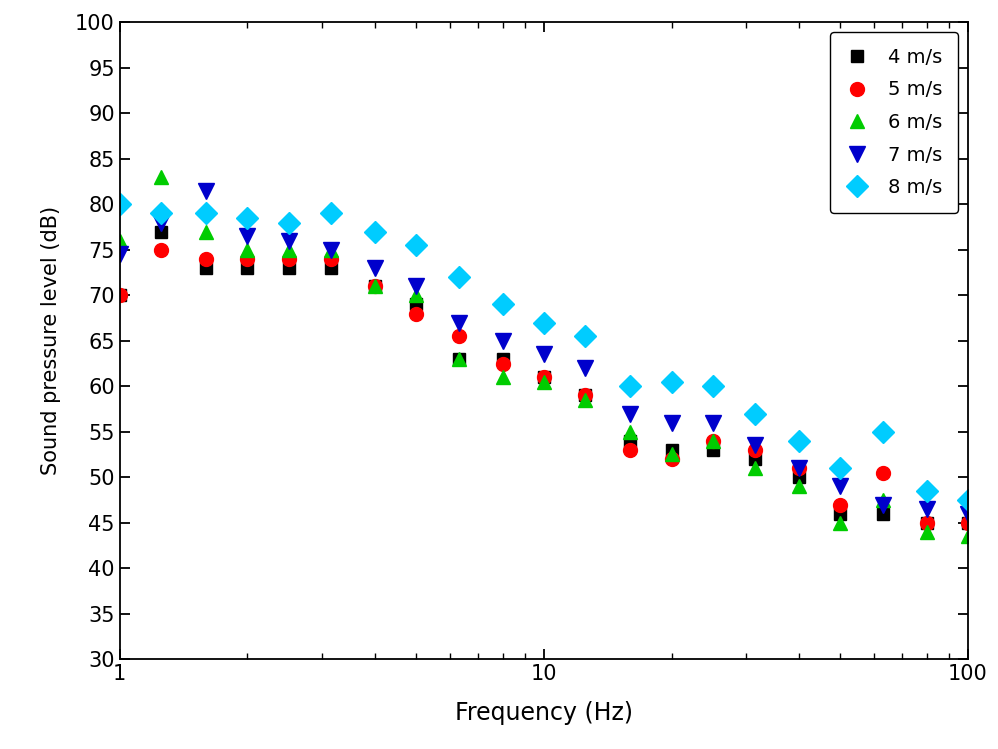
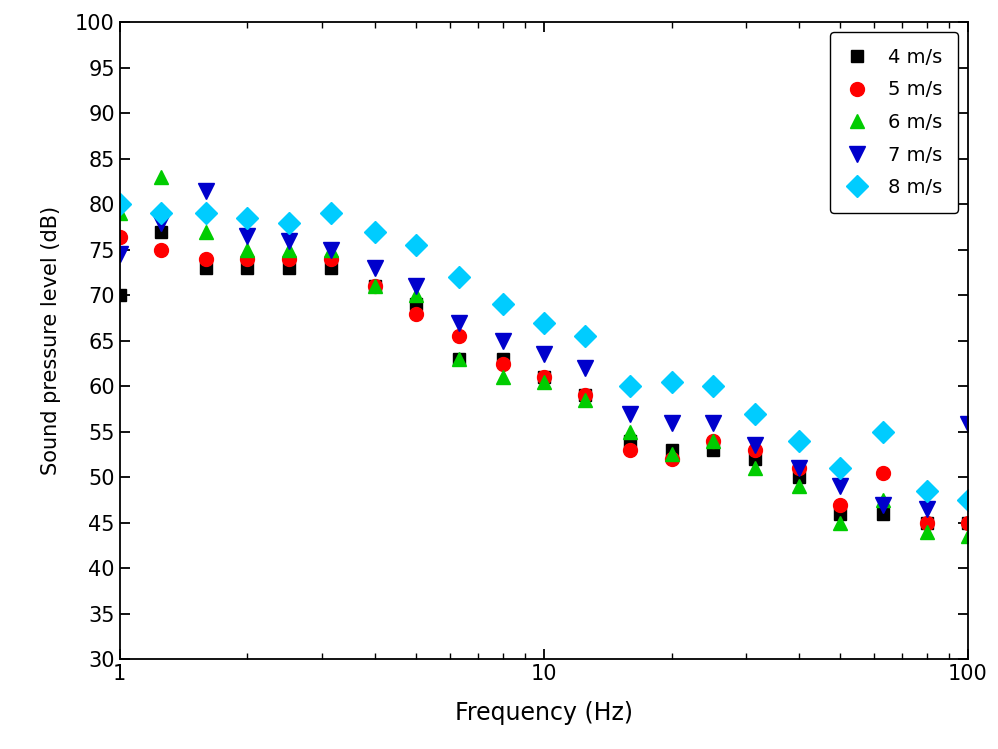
5 m/s/1: 70.0 -> 76.4
6 m/s/1: 76.0 -> 79.0
7 m/s/100: 46.0 -> 55.8
